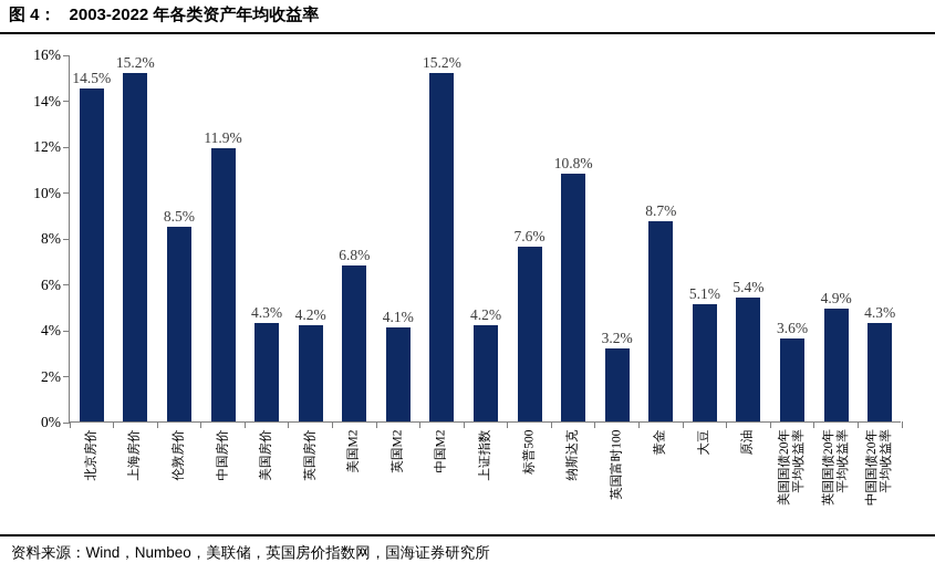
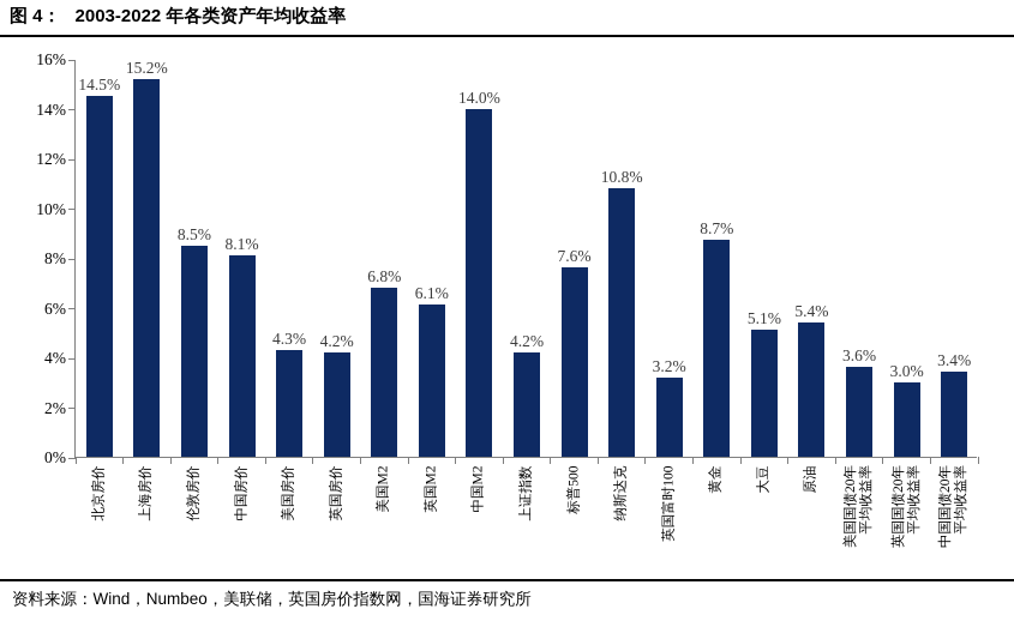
中国房价: 11.9% -> 8.1%
英国M2: 4.1% -> 6.1%
中国M2: 15.2% -> 14.0%
英国国债20年 平均收益率: 4.9% -> 3.0%
中国国债20年 平均收益率: 4.3% -> 3.4%
